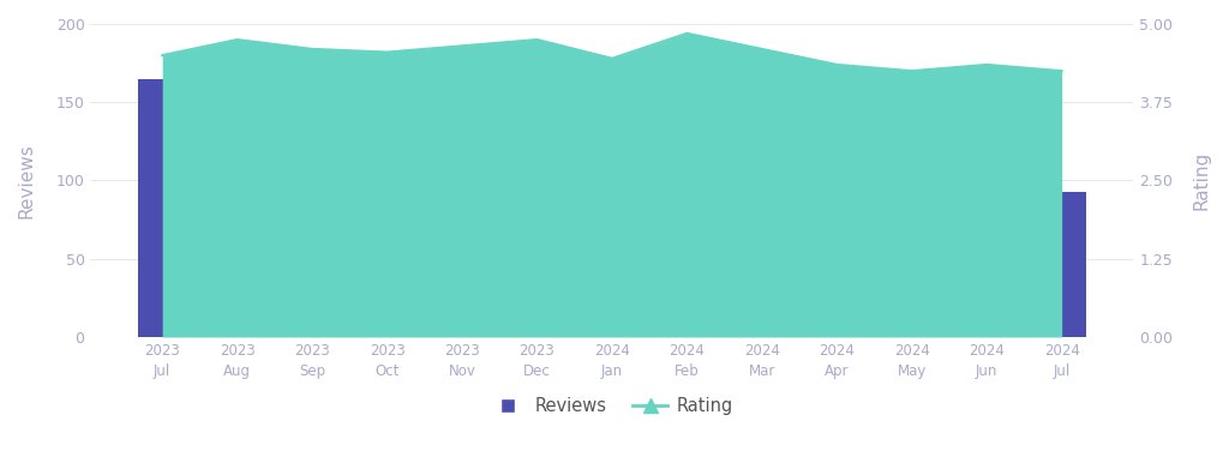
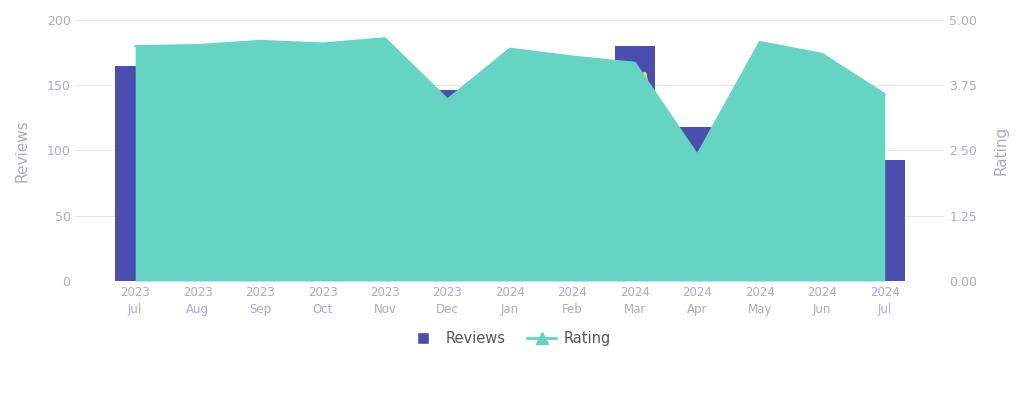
Rating/2023 Aug: 4.75 -> 4.52
Rating/2023 Dec: 4.75 -> 3.48
Rating/2024 Feb: 4.85 -> 4.30
Rating/2024 Mar: 4.60 -> 4.18
Rating/2024 Apr: 4.35 -> 2.42
Rating/2024 May: 4.25 -> 4.58
Rating/2024 Jul: 4.25 -> 3.58
